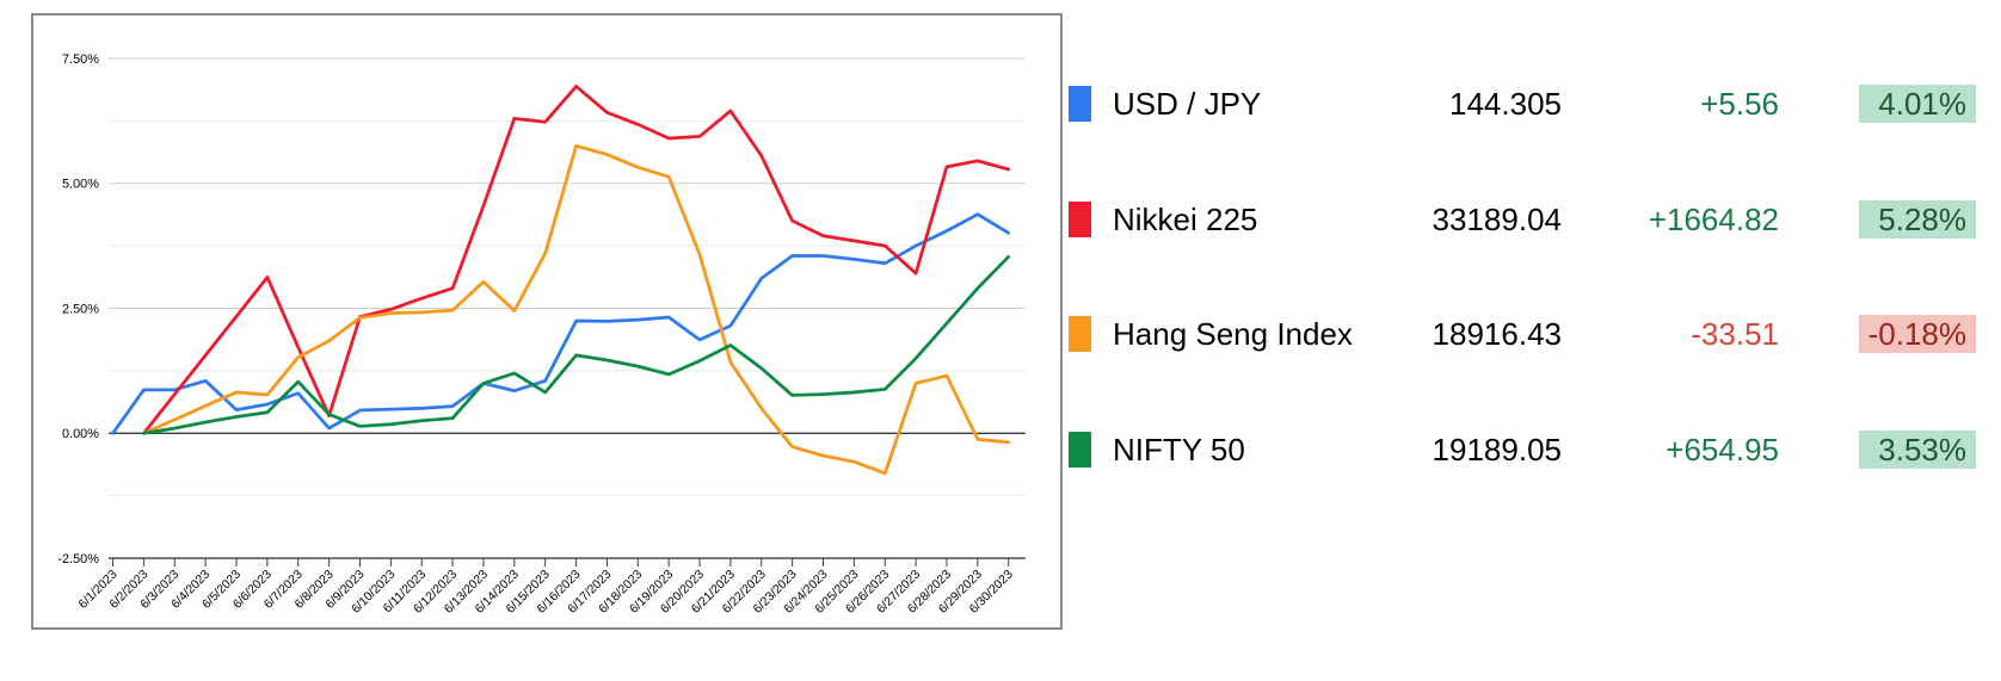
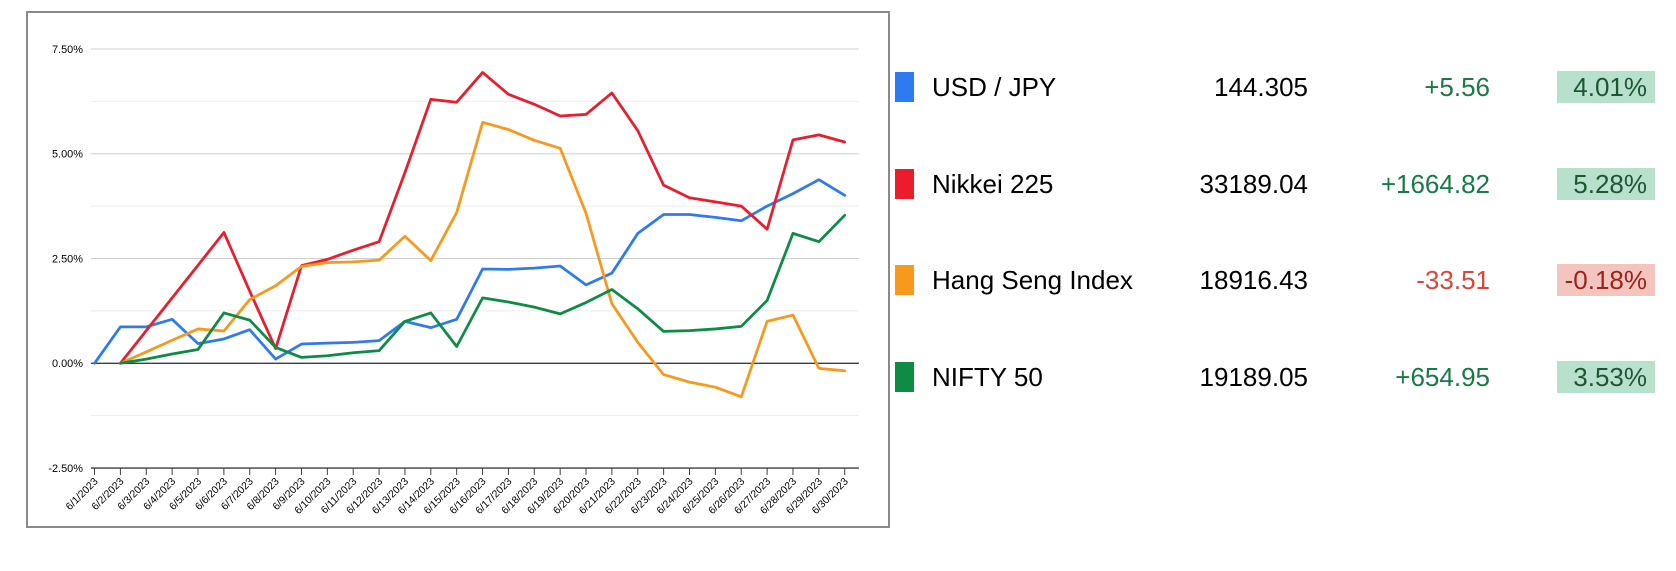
NIFTY 50/6/6/2023: 0.4% -> 1.2%
NIFTY 50/6/15/2023: 0.8% -> 0.4%
NIFTY 50/6/28/2023: 2.2% -> 3.1%
